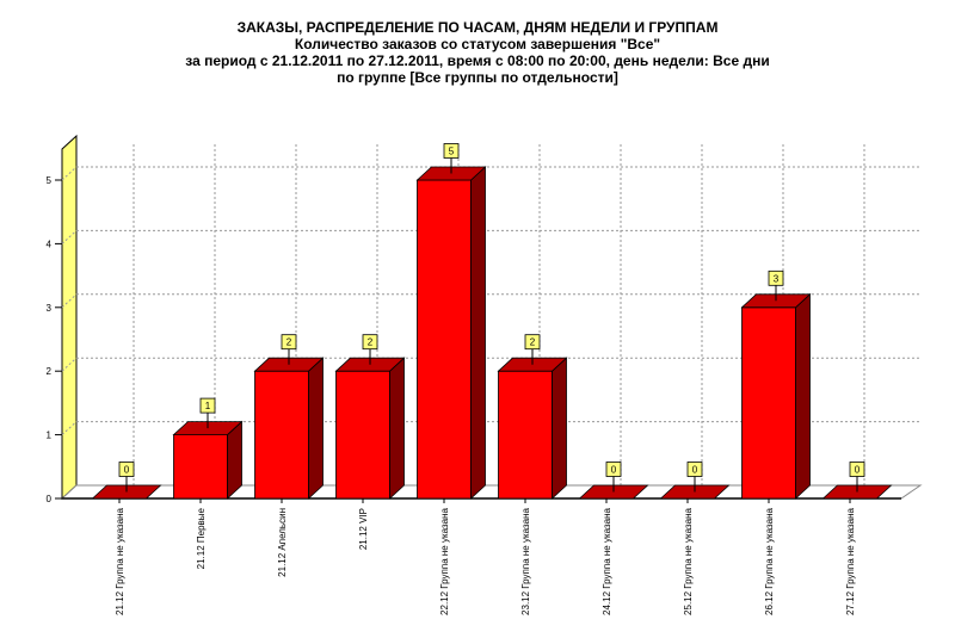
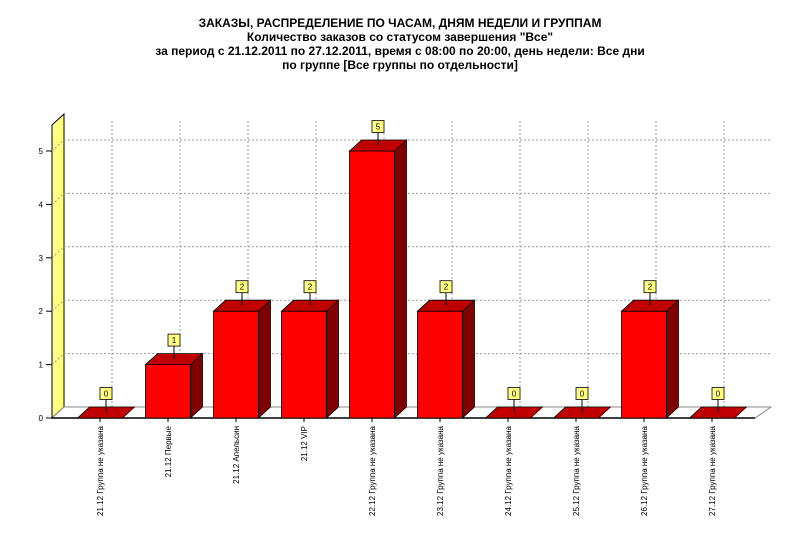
26.12 Группа не указана: 3 -> 2
